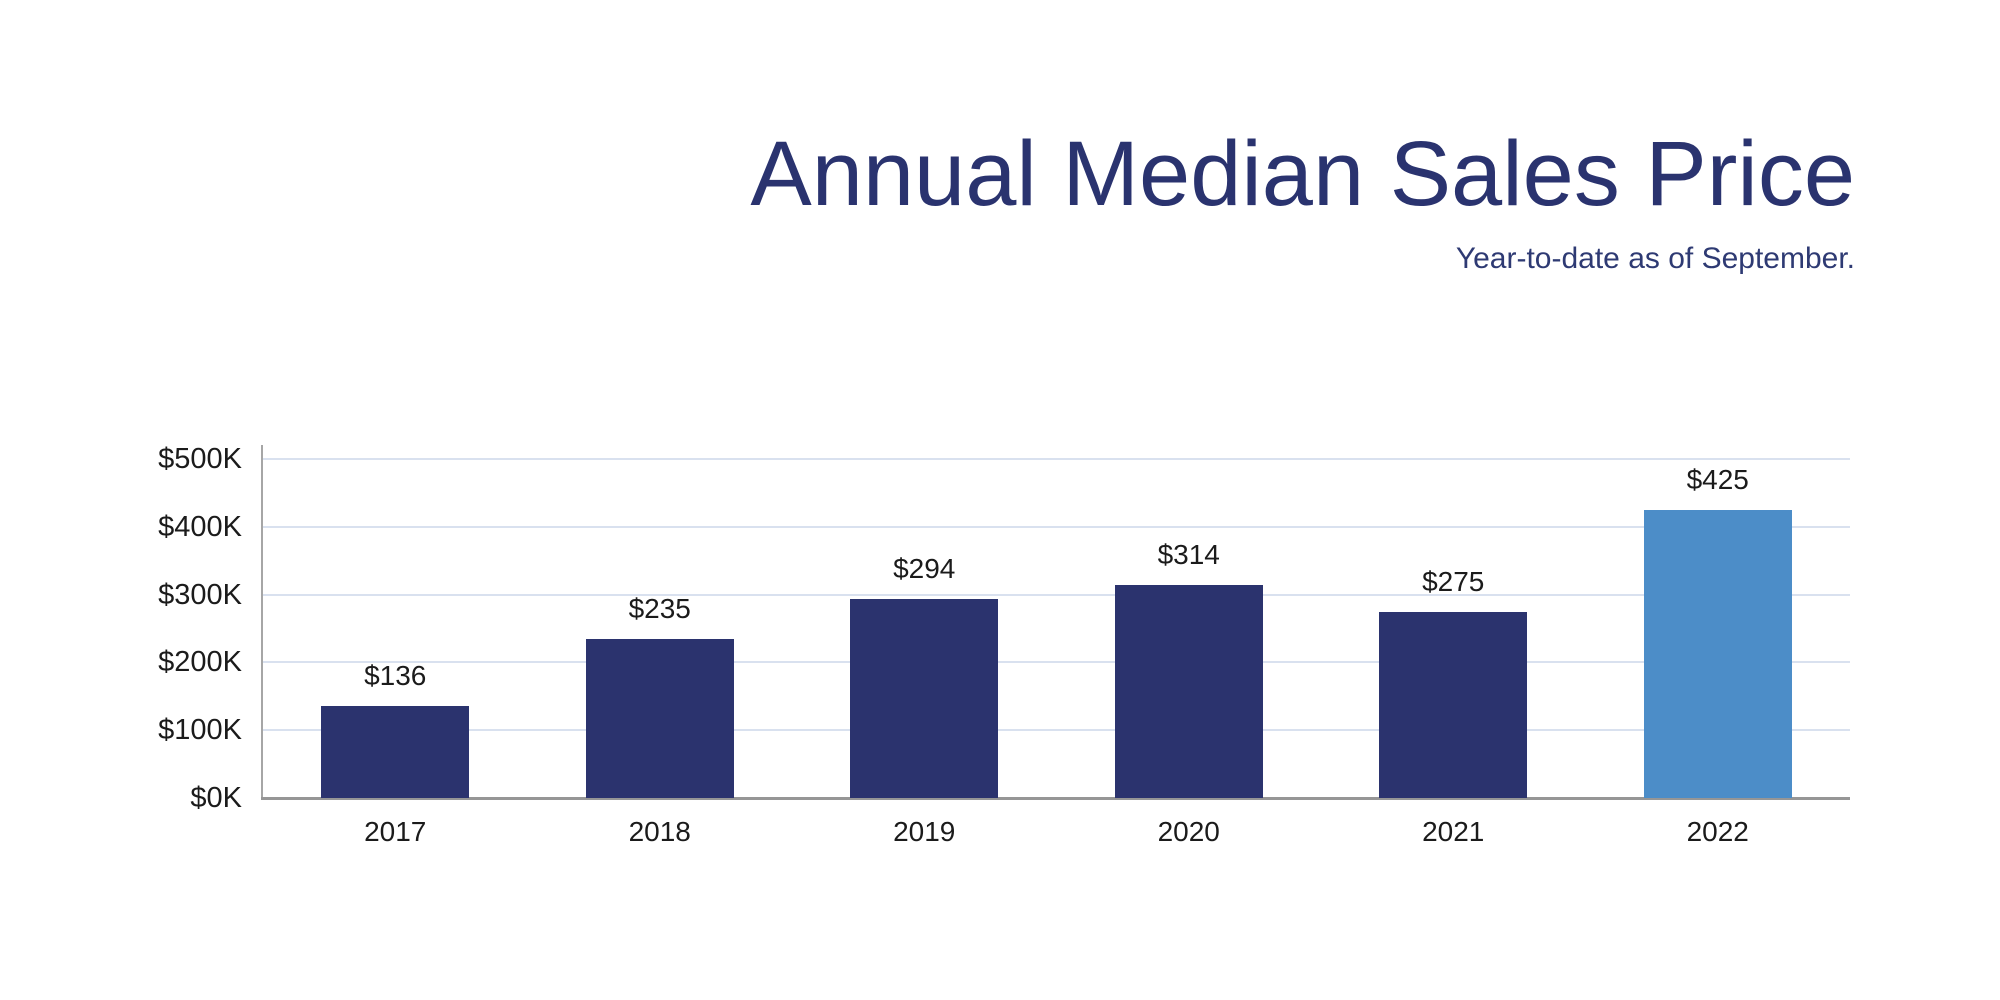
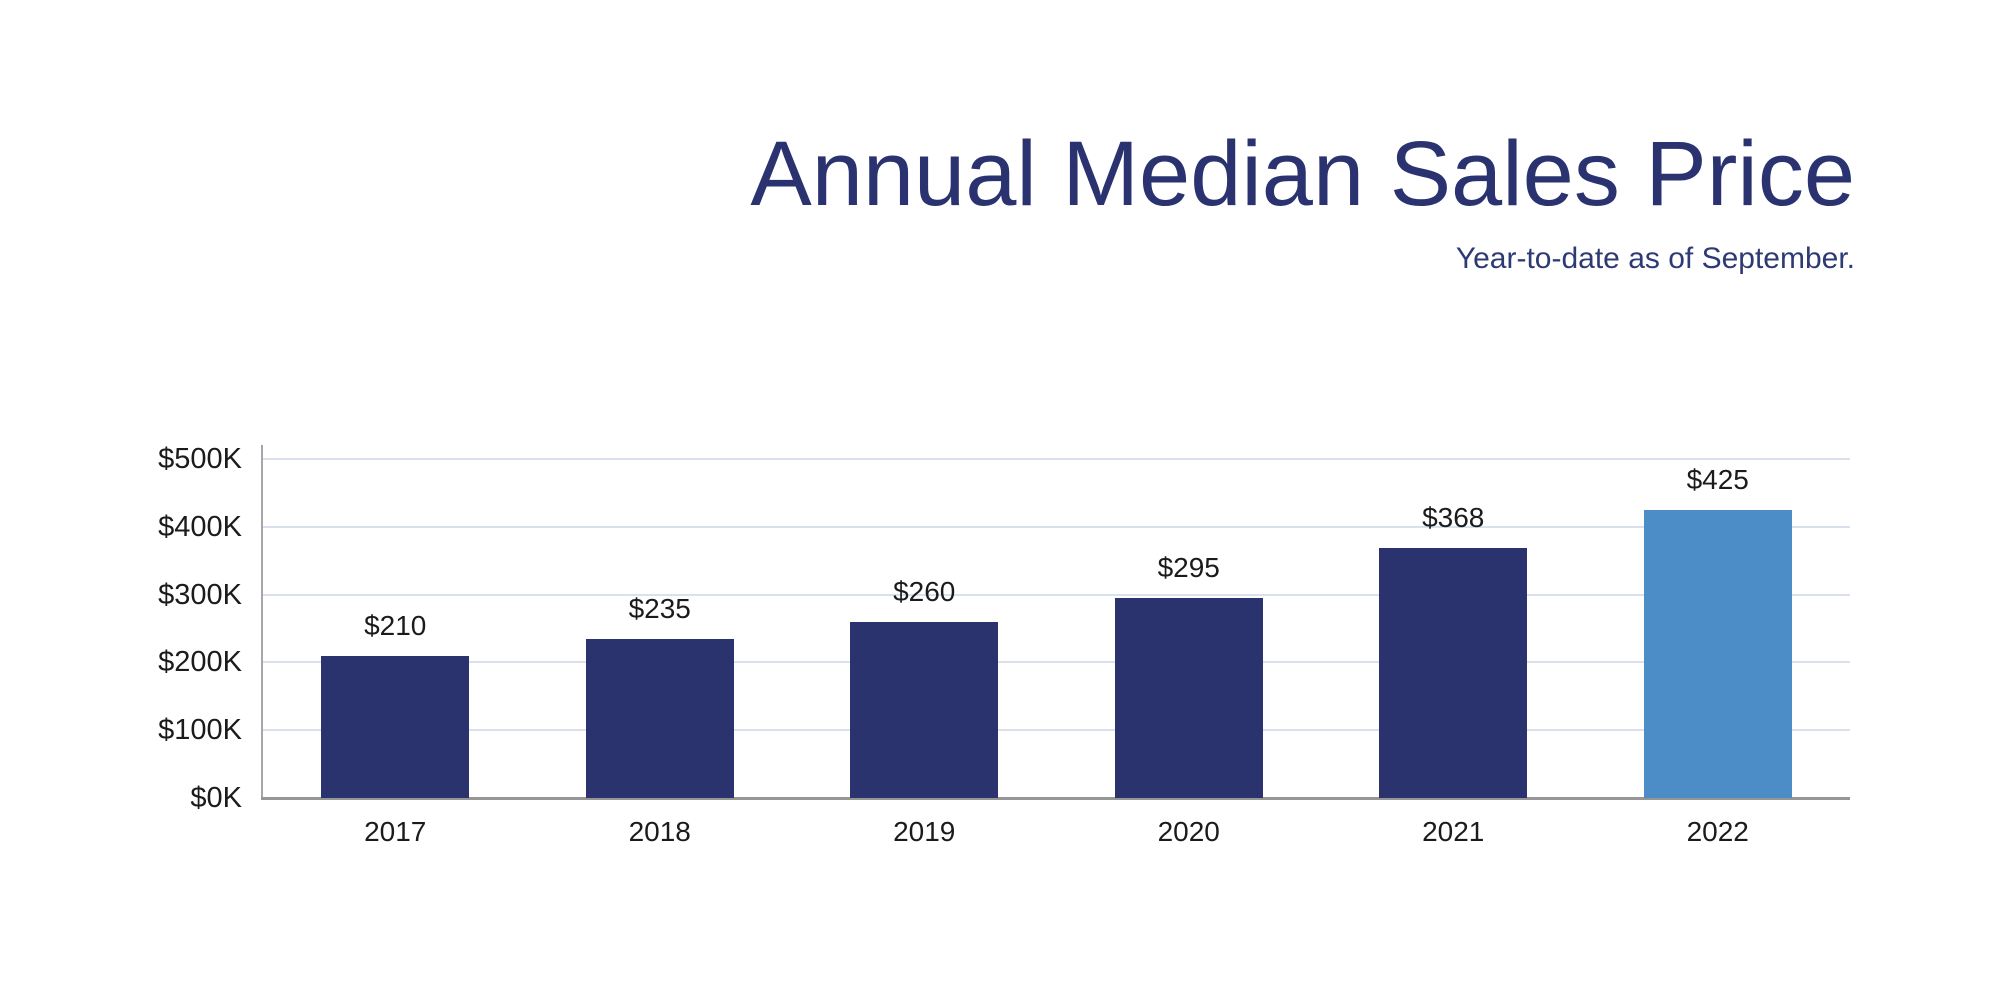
2017: $136 -> $210
2019: $294 -> $260
2020: $314 -> $295
2021: $275 -> $368
